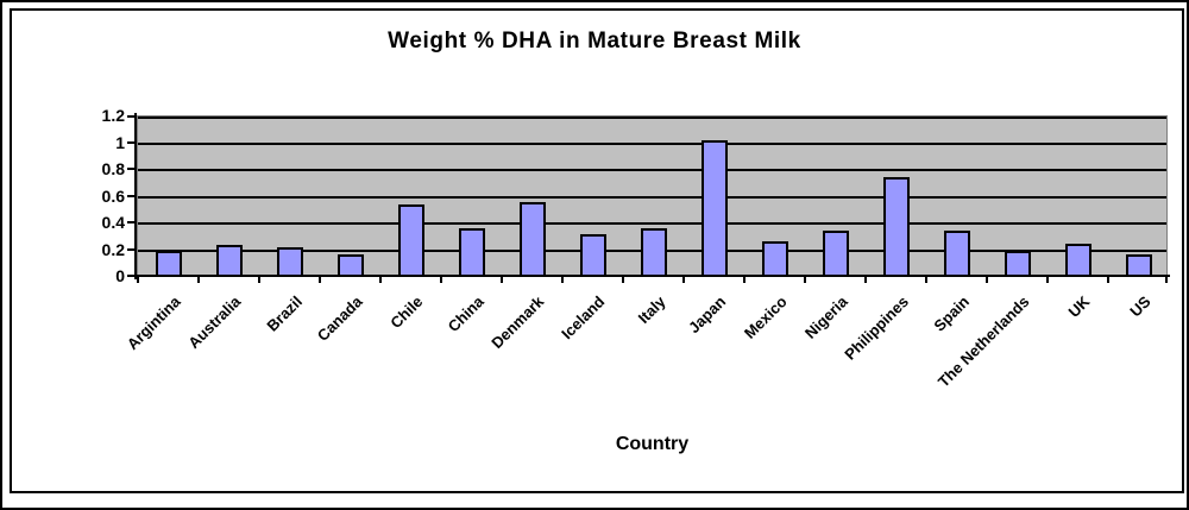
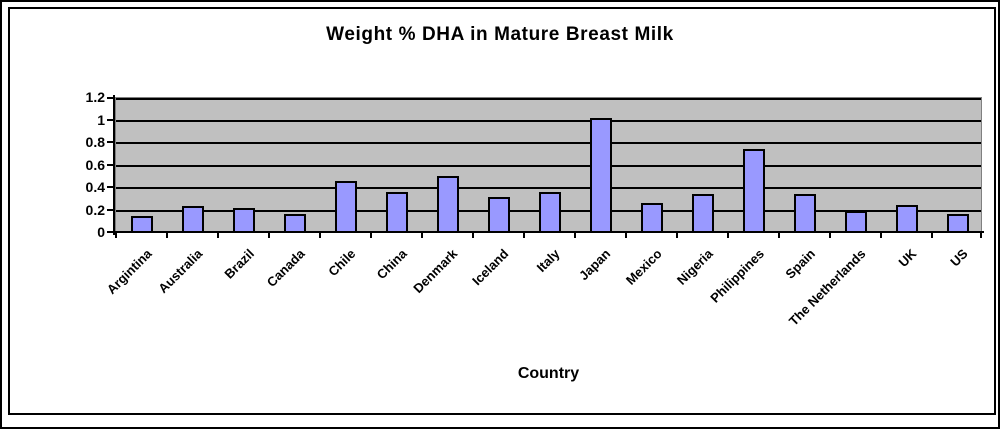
Argintina: 0.18 -> 0.13
Chile: 0.52 -> 0.44
Denmark: 0.54 -> 0.49
